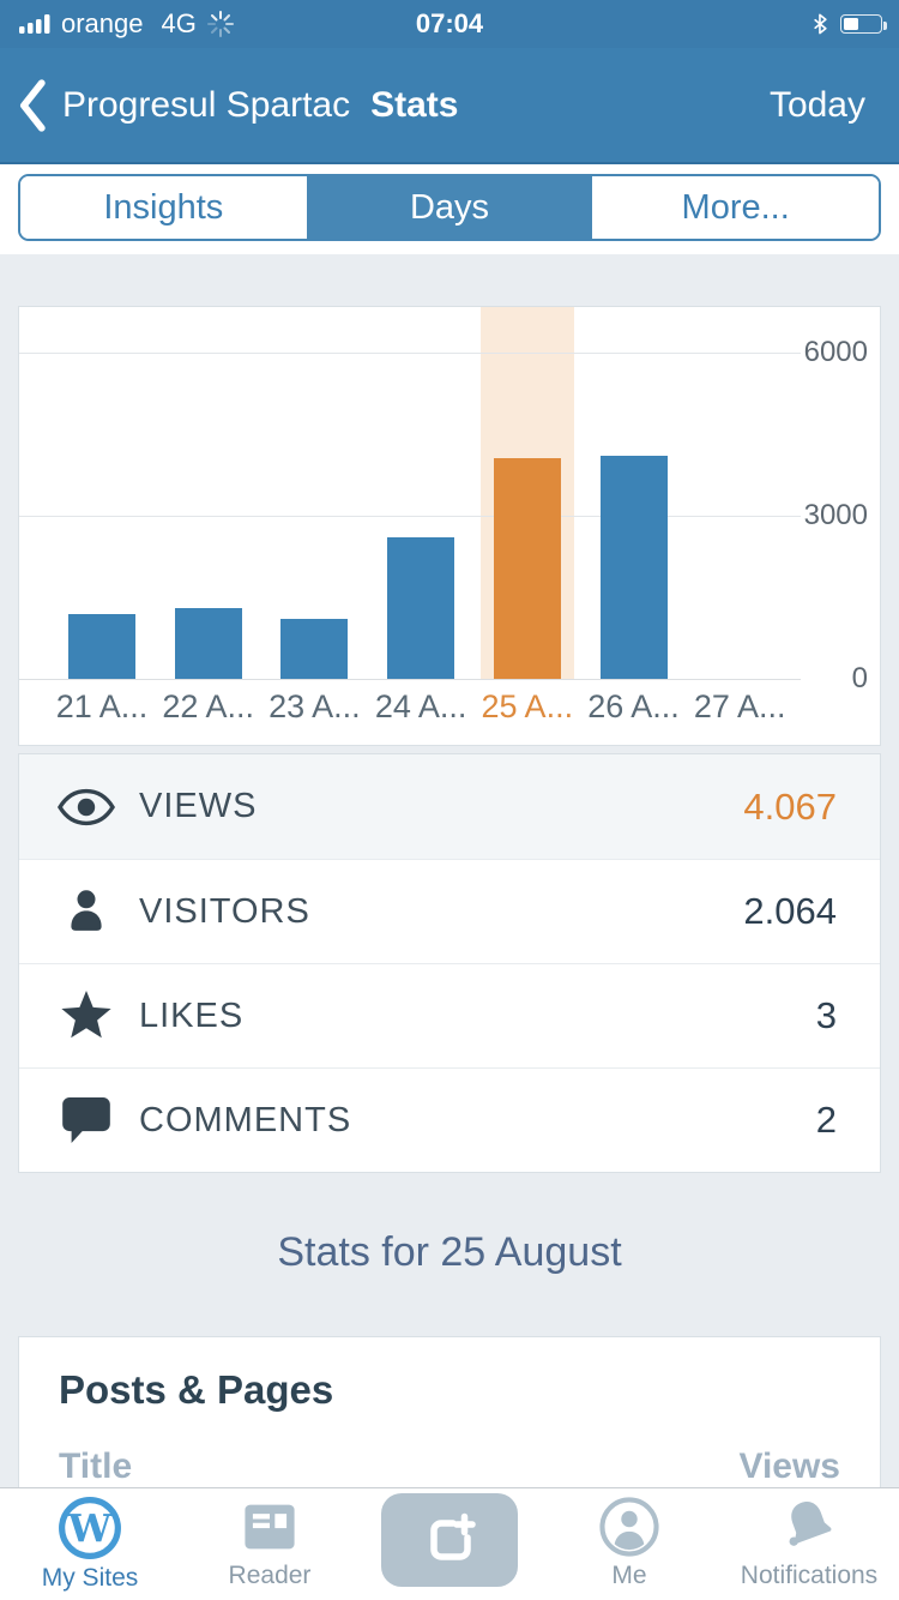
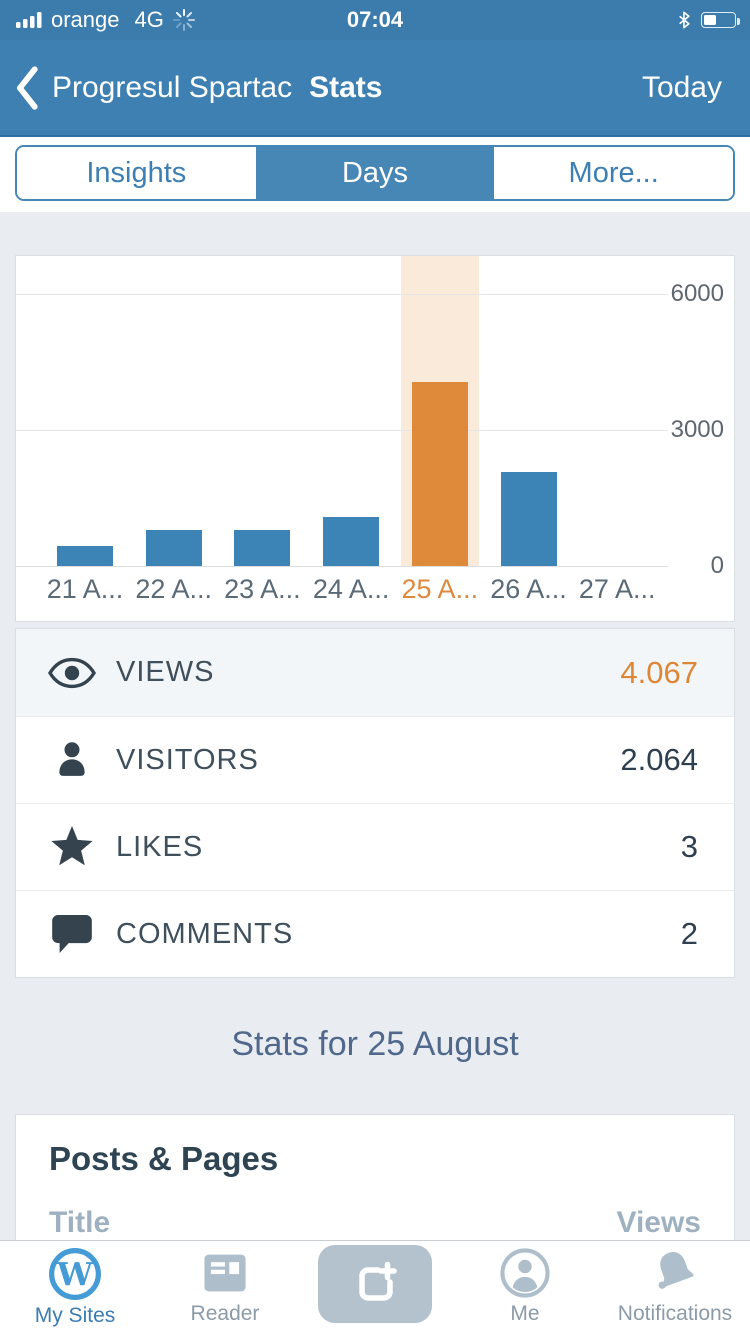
21 A...: 1200 -> 400
22 A...: 1300 -> 800
23 A...: 1100 -> 800
24 A...: 2600 -> 1100
26 A...: 4100 -> 2100
